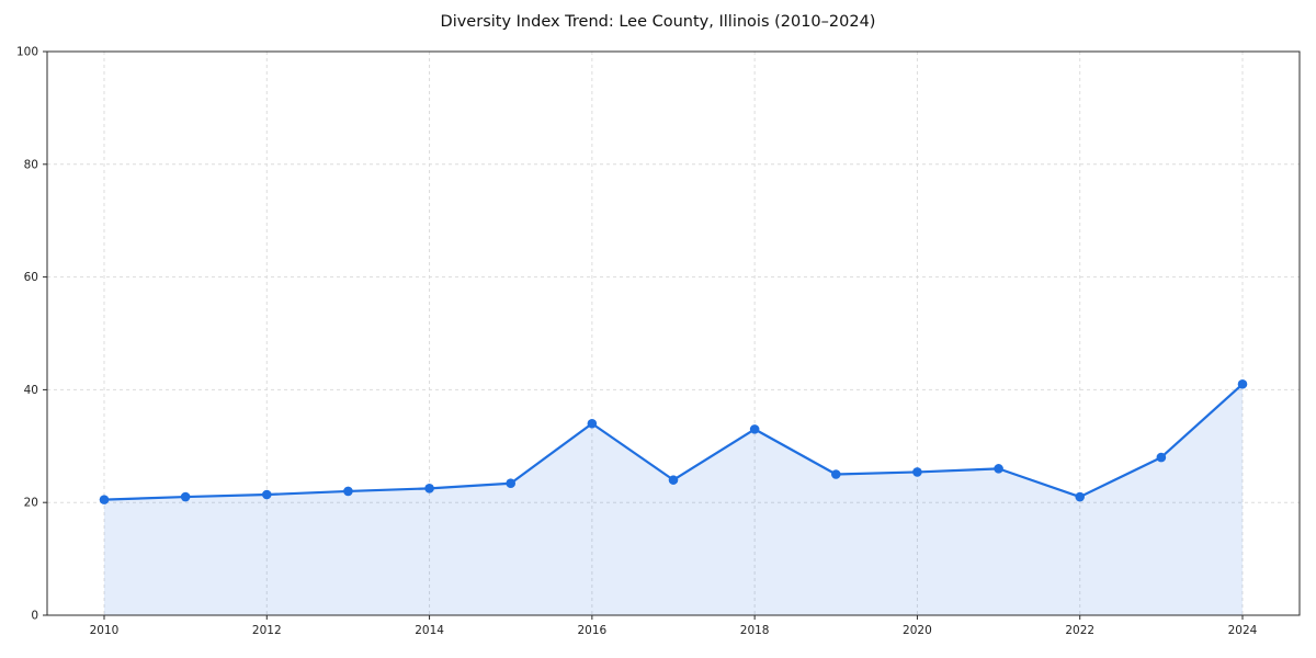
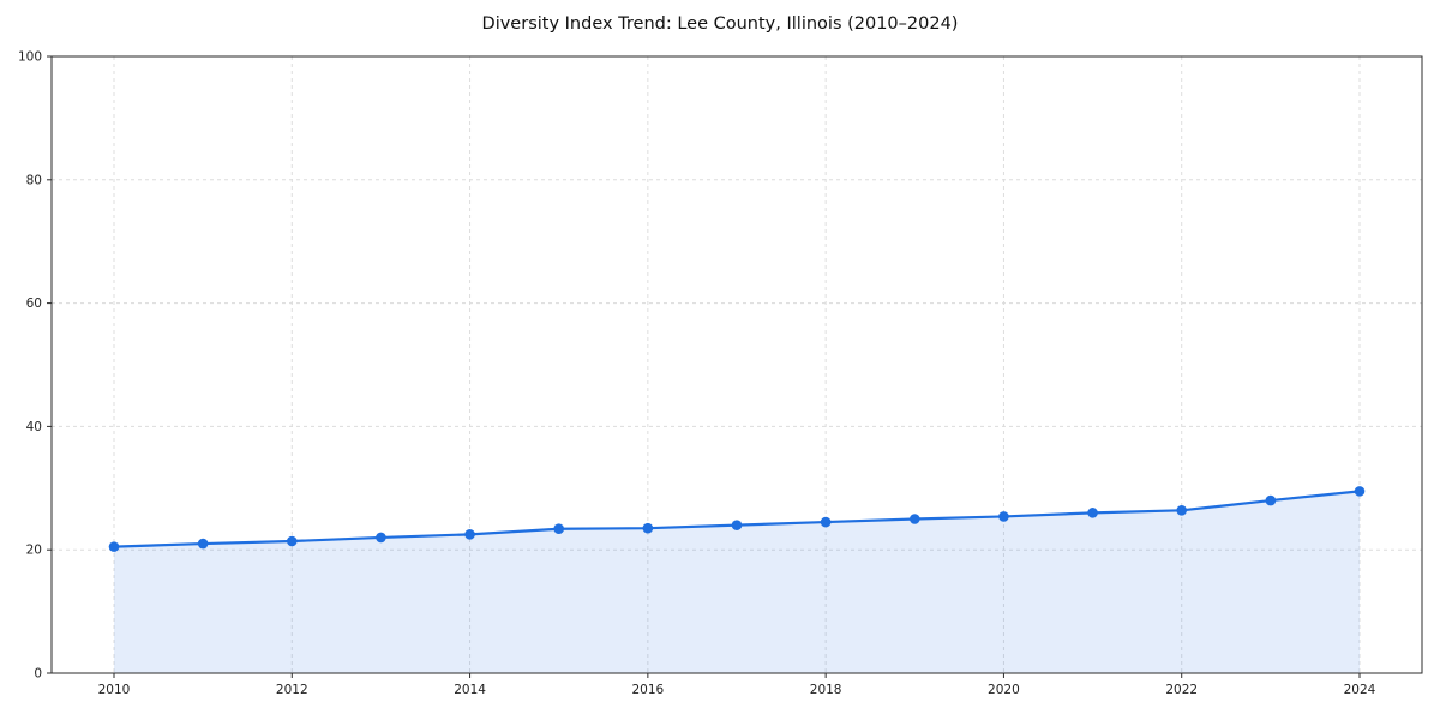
2016: 34 -> 24
2018: 33 -> 24
2022: 21 -> 26
2024: 41 -> 30
